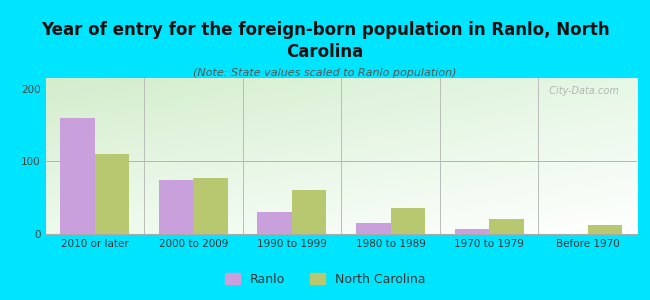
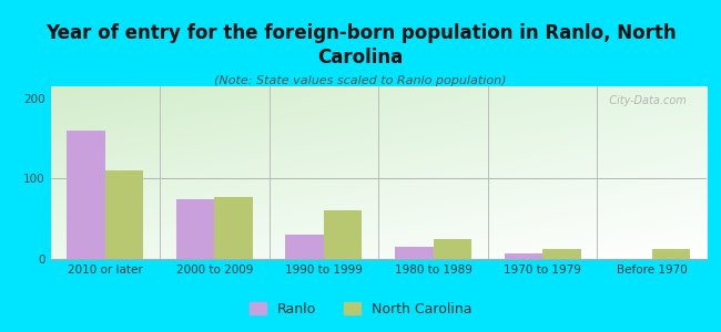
North Carolina/1980 to 1989: 36 -> 25
North Carolina/1970 to 1979: 20 -> 12
